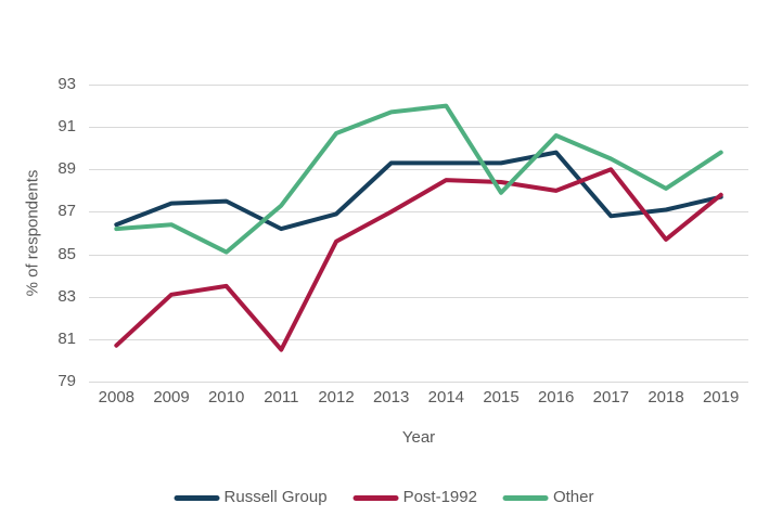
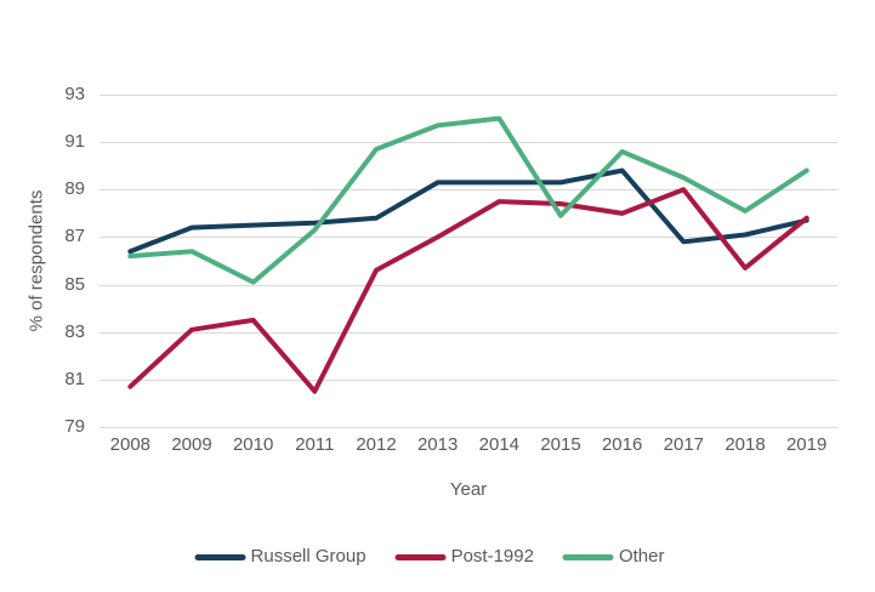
Russell Group/2011: 86.2 -> 87.6
Russell Group/2012: 86.9 -> 87.8
